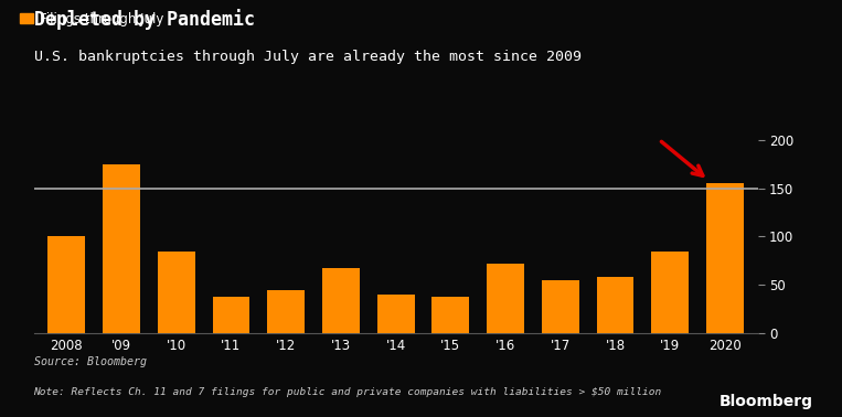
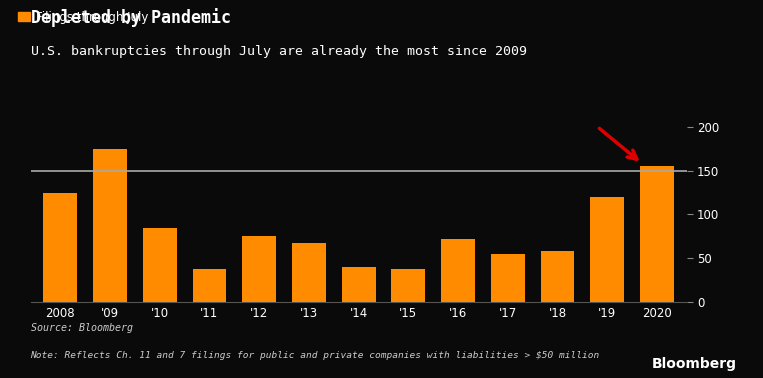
2008: 100 -> 124
'12: 45 -> 76
'19: 85 -> 120
